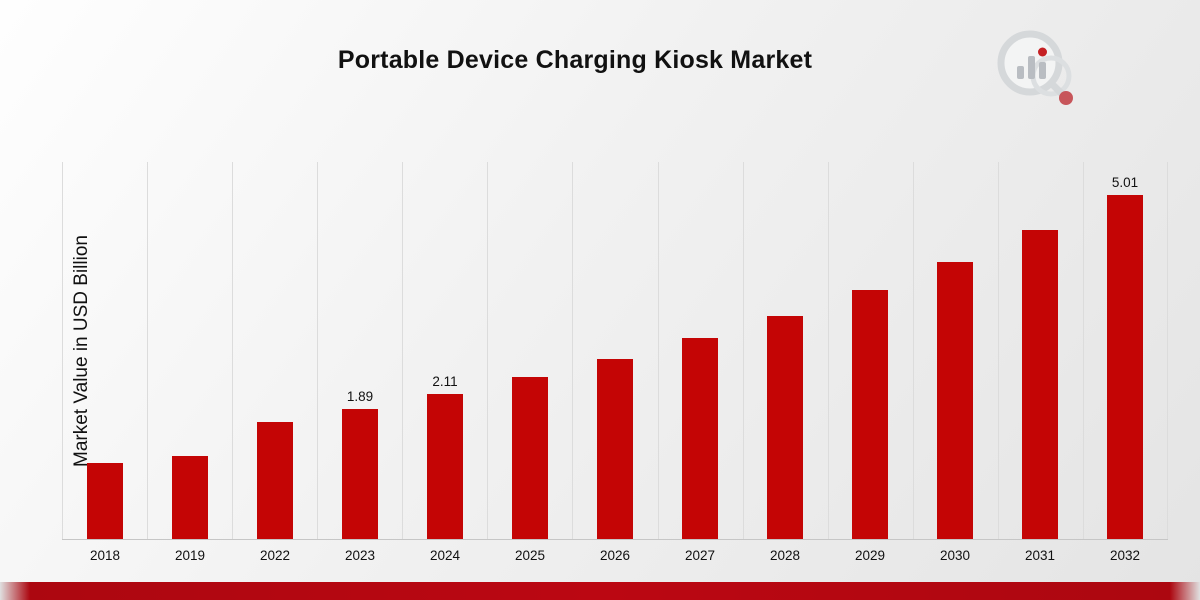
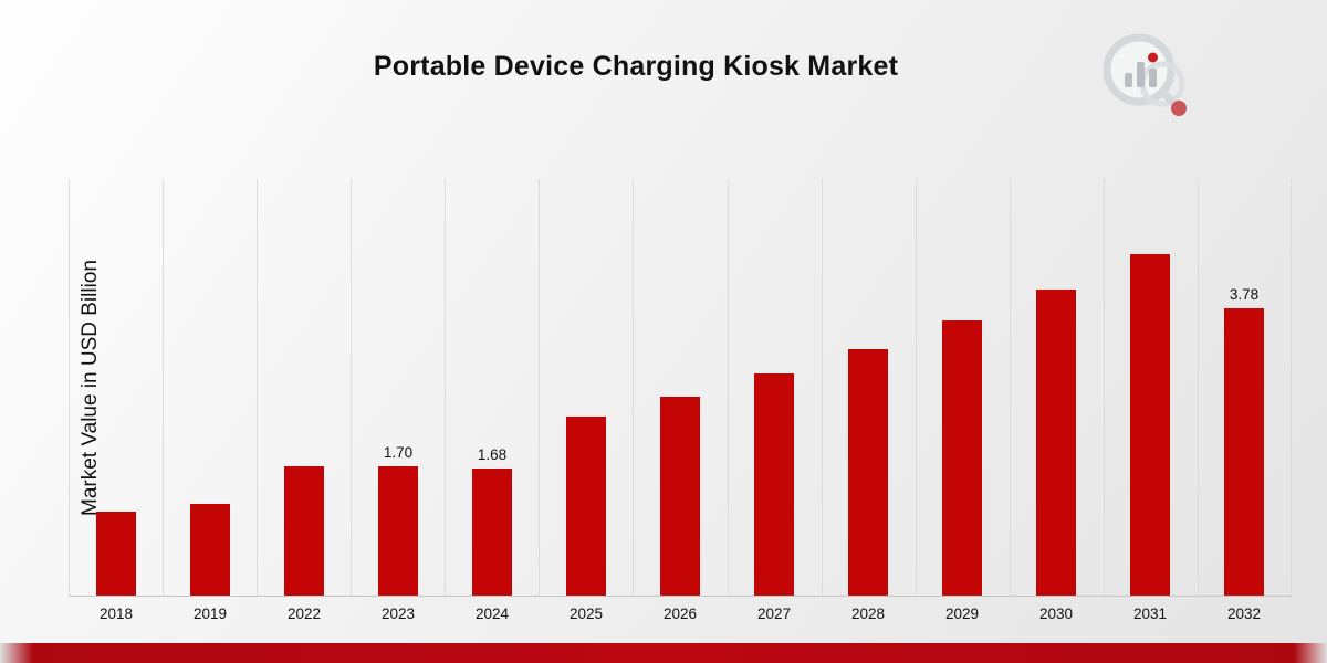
2023: 1.89 -> 1.70
2024: 2.11 -> 1.68
2032: 5.01 -> 3.78
